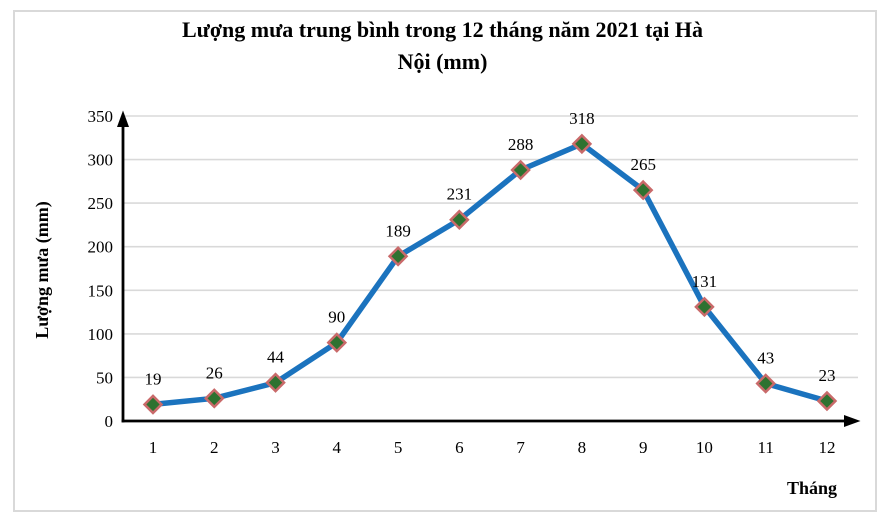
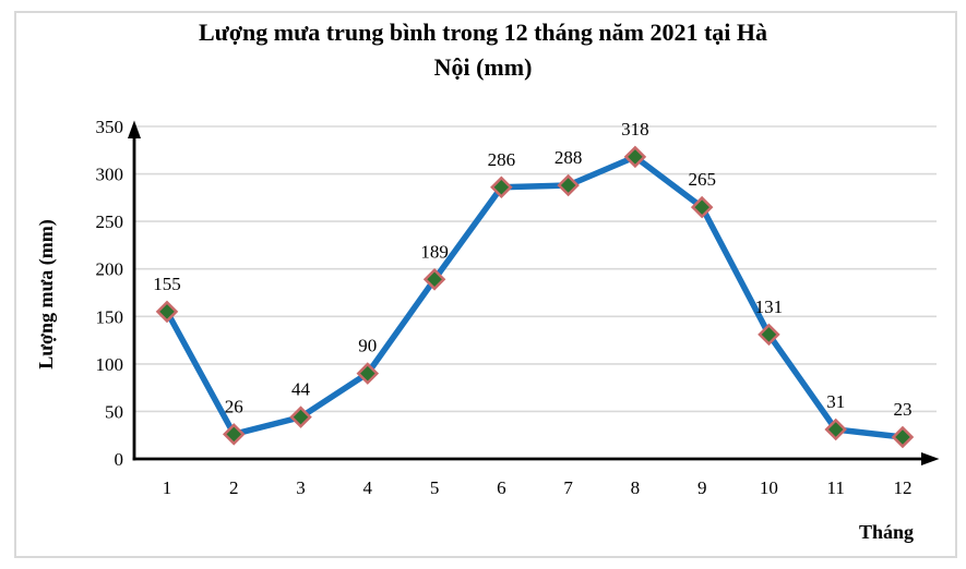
1: 19 -> 155
6: 231 -> 286
11: 43 -> 31
